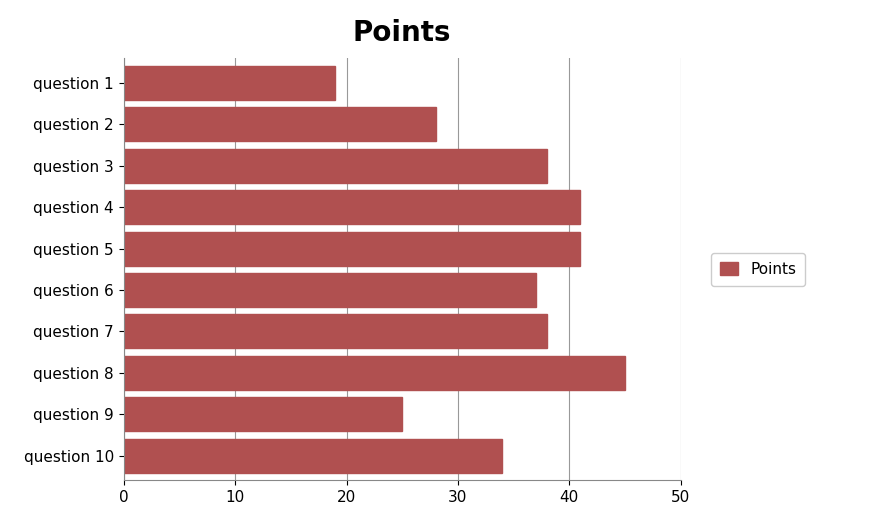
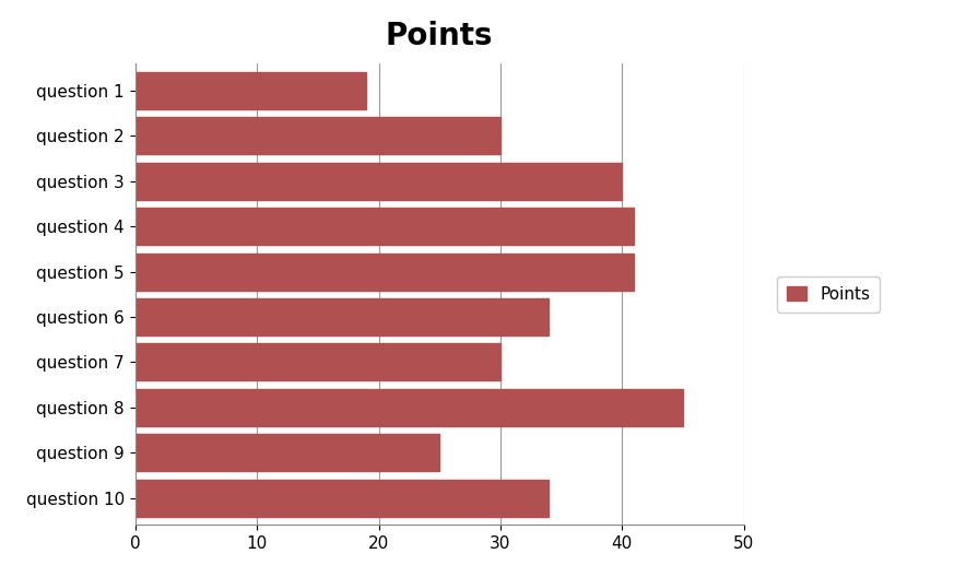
question 2: 28 -> 30
question 3: 38 -> 40
question 6: 37 -> 34
question 7: 38 -> 30
